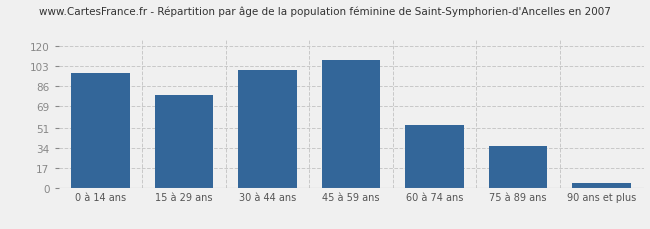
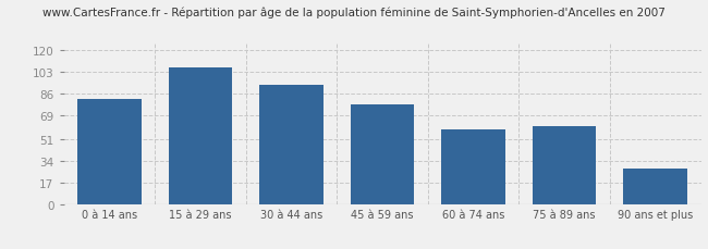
0 à 14 ans: 97 -> 82
15 à 29 ans: 79 -> 107
30 à 44 ans: 100 -> 93
45 à 59 ans: 108 -> 78
60 à 74 ans: 53 -> 58
75 à 89 ans: 35 -> 61
90 ans et plus: 4 -> 28
